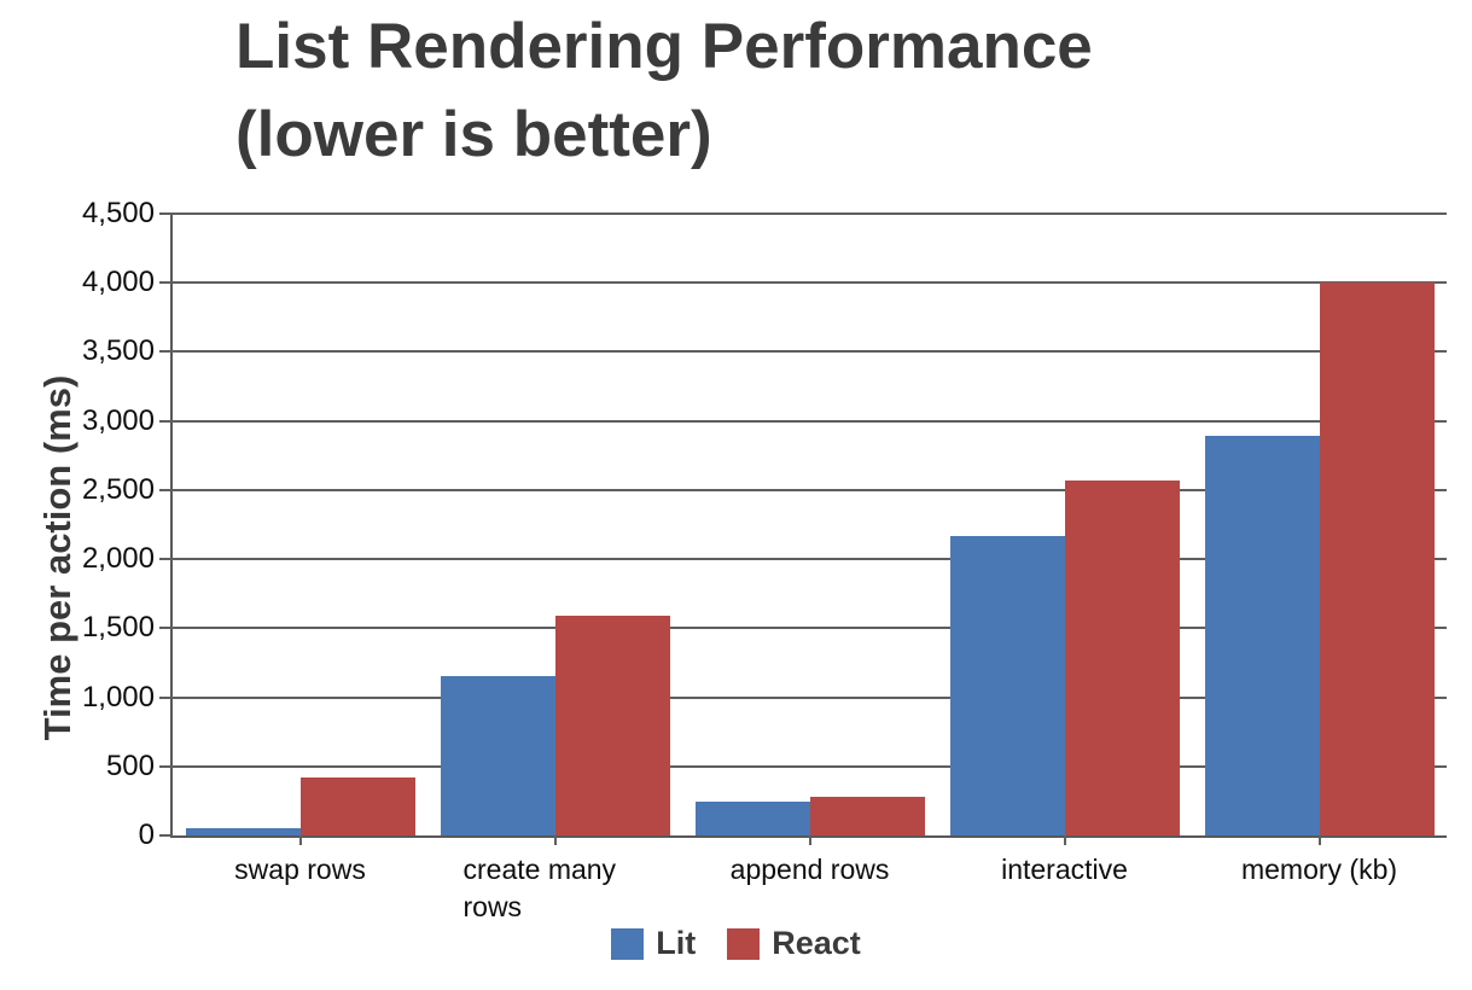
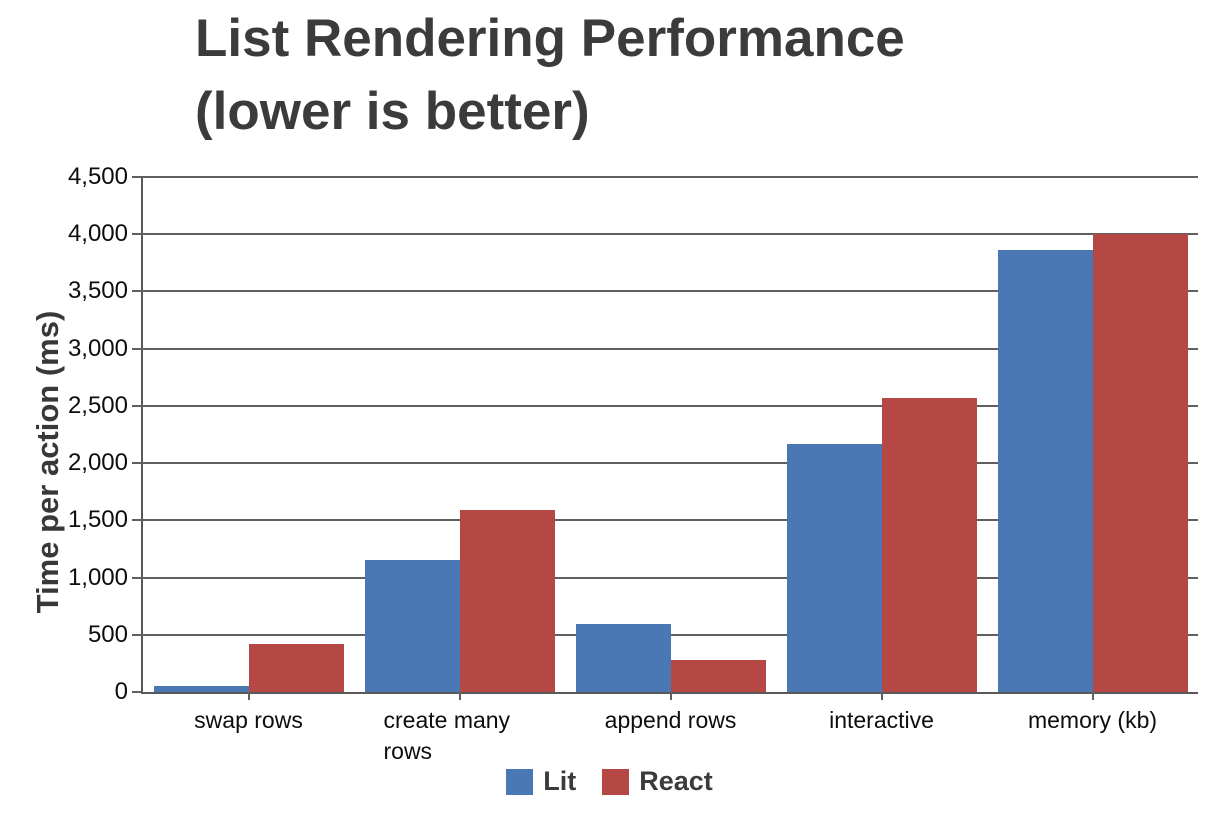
Lit/append rows: 240 -> 590
Lit/memory (kb): 2890 -> 3860
